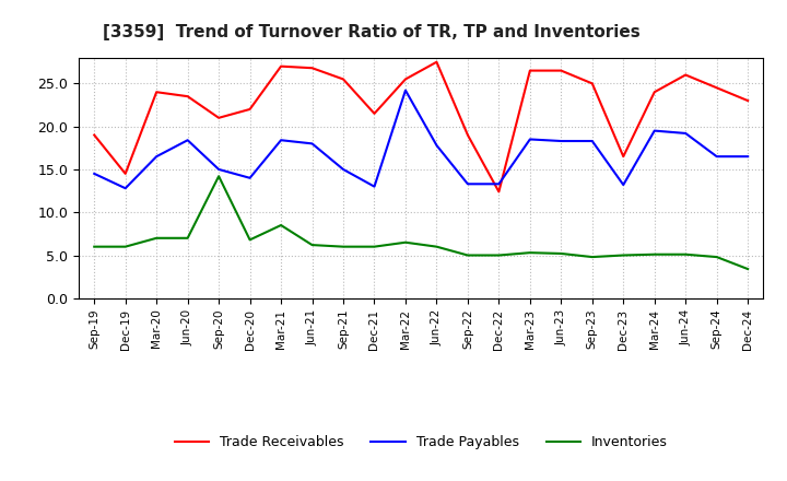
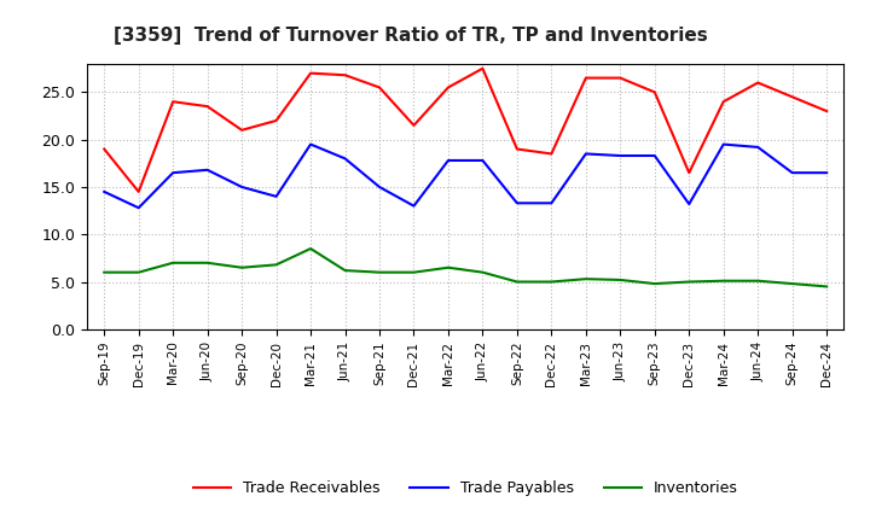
Trade Payables/Jun-20: 18.4 -> 16.8
Inventories/Sep-20: 14.2 -> 6.5
Trade Payables/Mar-21: 18.4 -> 19.5
Trade Payables/Mar-22: 24.2 -> 17.8
Trade Receivables/Dec-22: 12.4 -> 18.5
Inventories/Dec-24: 3.4 -> 4.5
